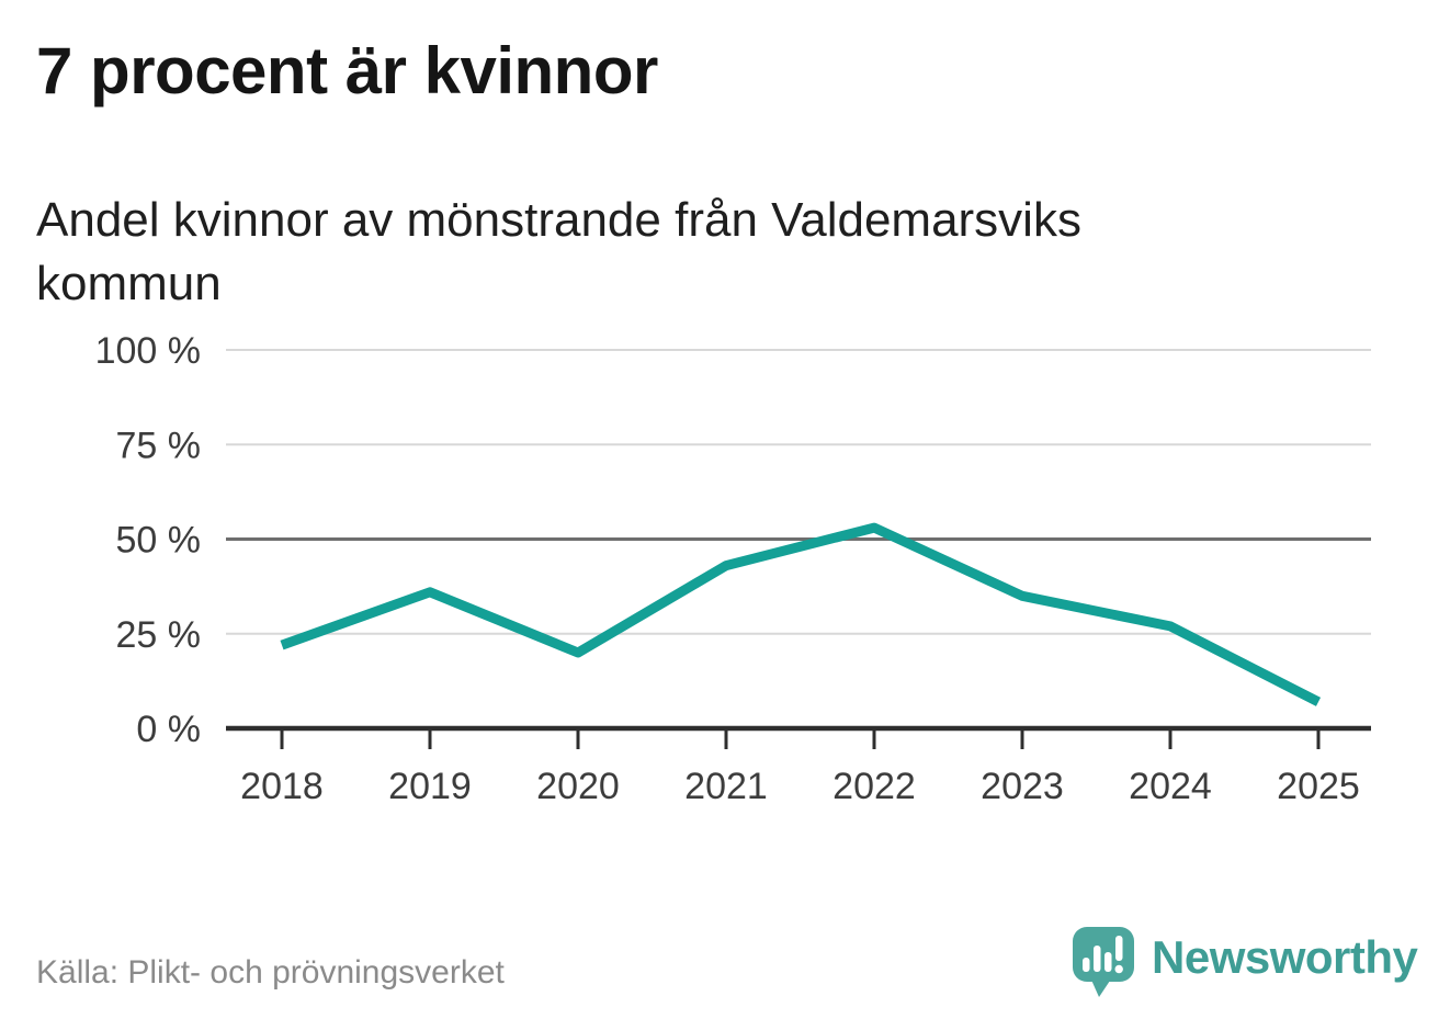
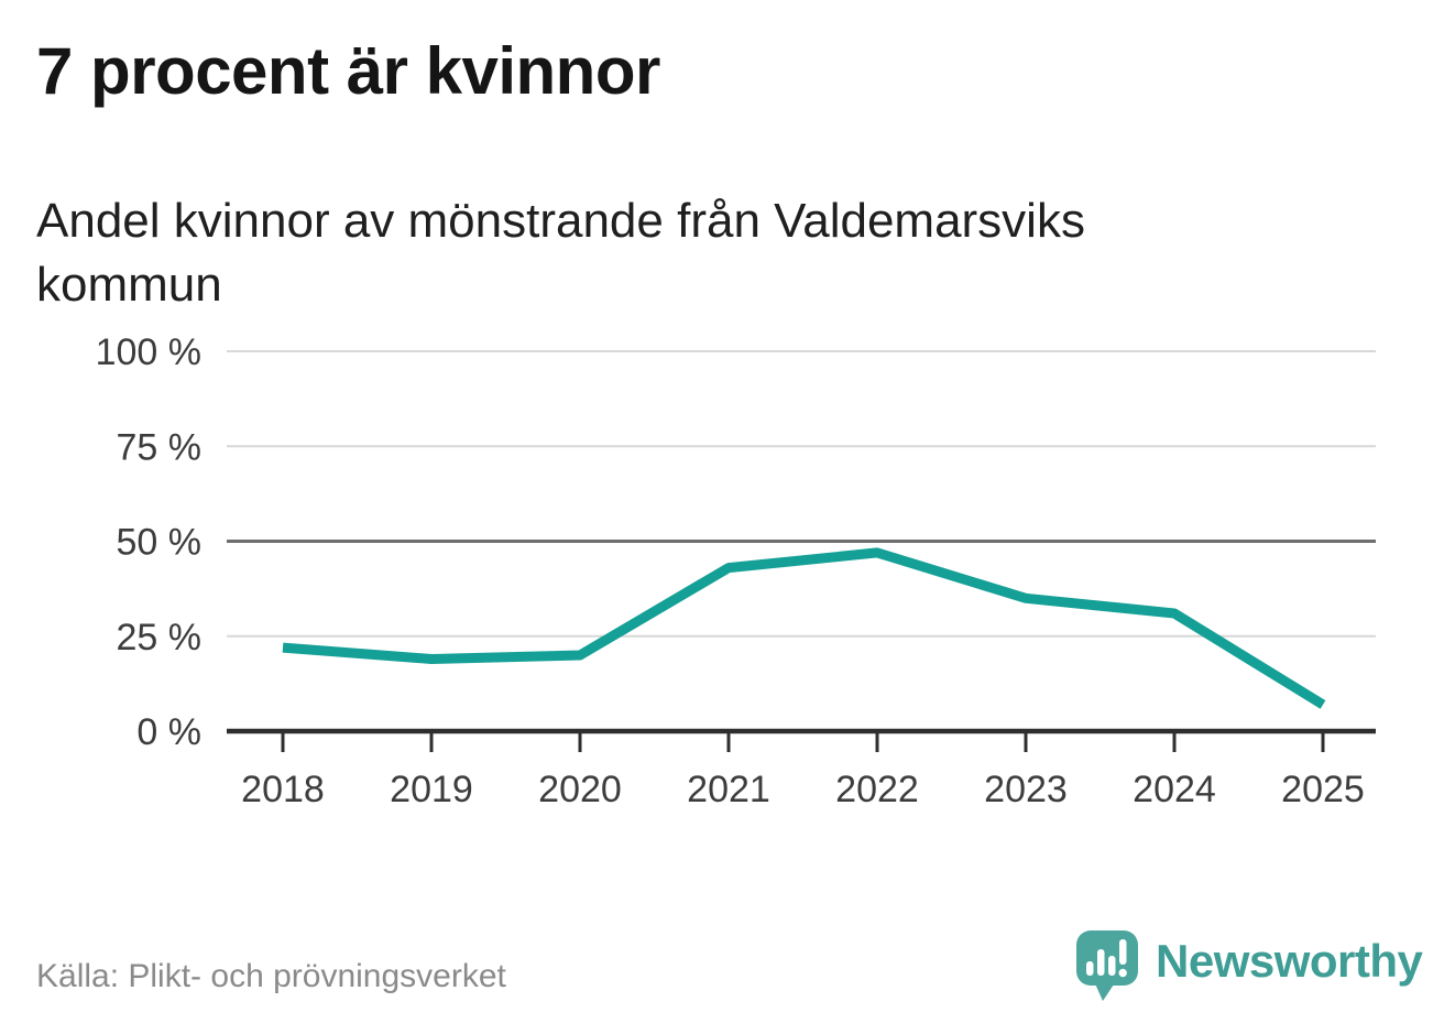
2019: 36% -> 19%
2022: 53% -> 47%
2024: 27% -> 31%
